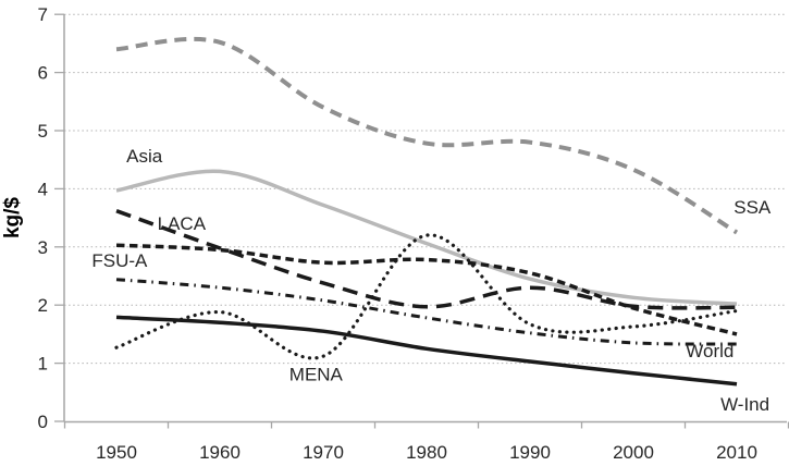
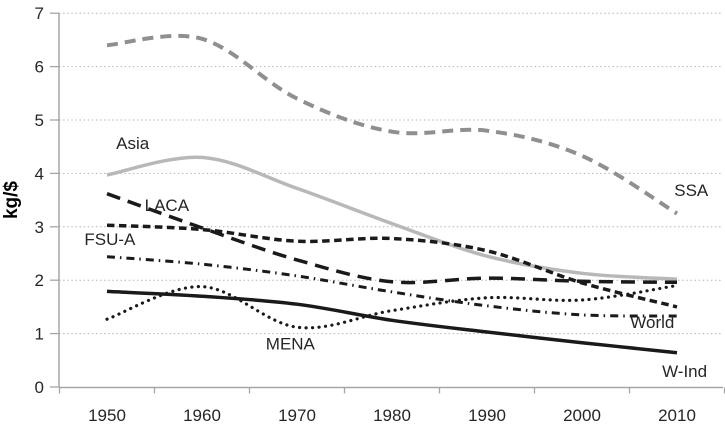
MENA/1980: 3.2 -> 1.4
LACA/1990: 2.3 -> 2.0
